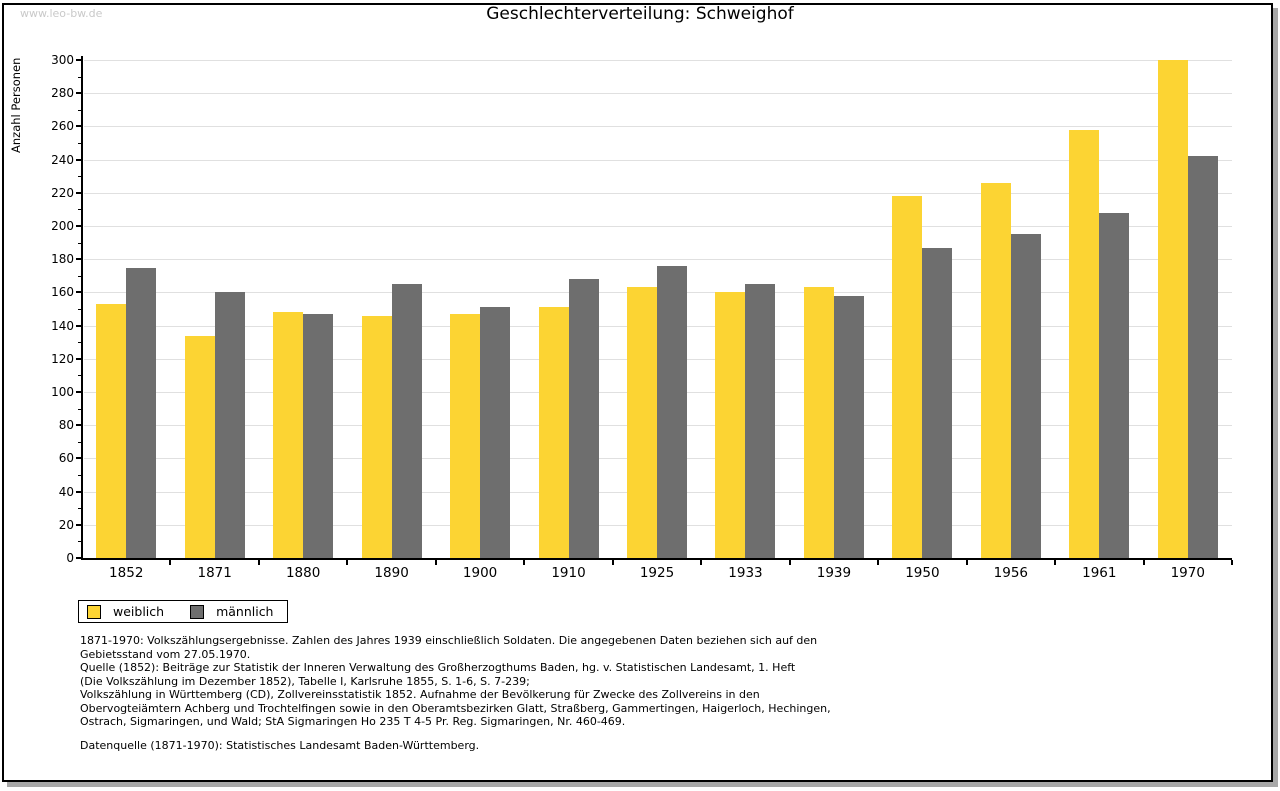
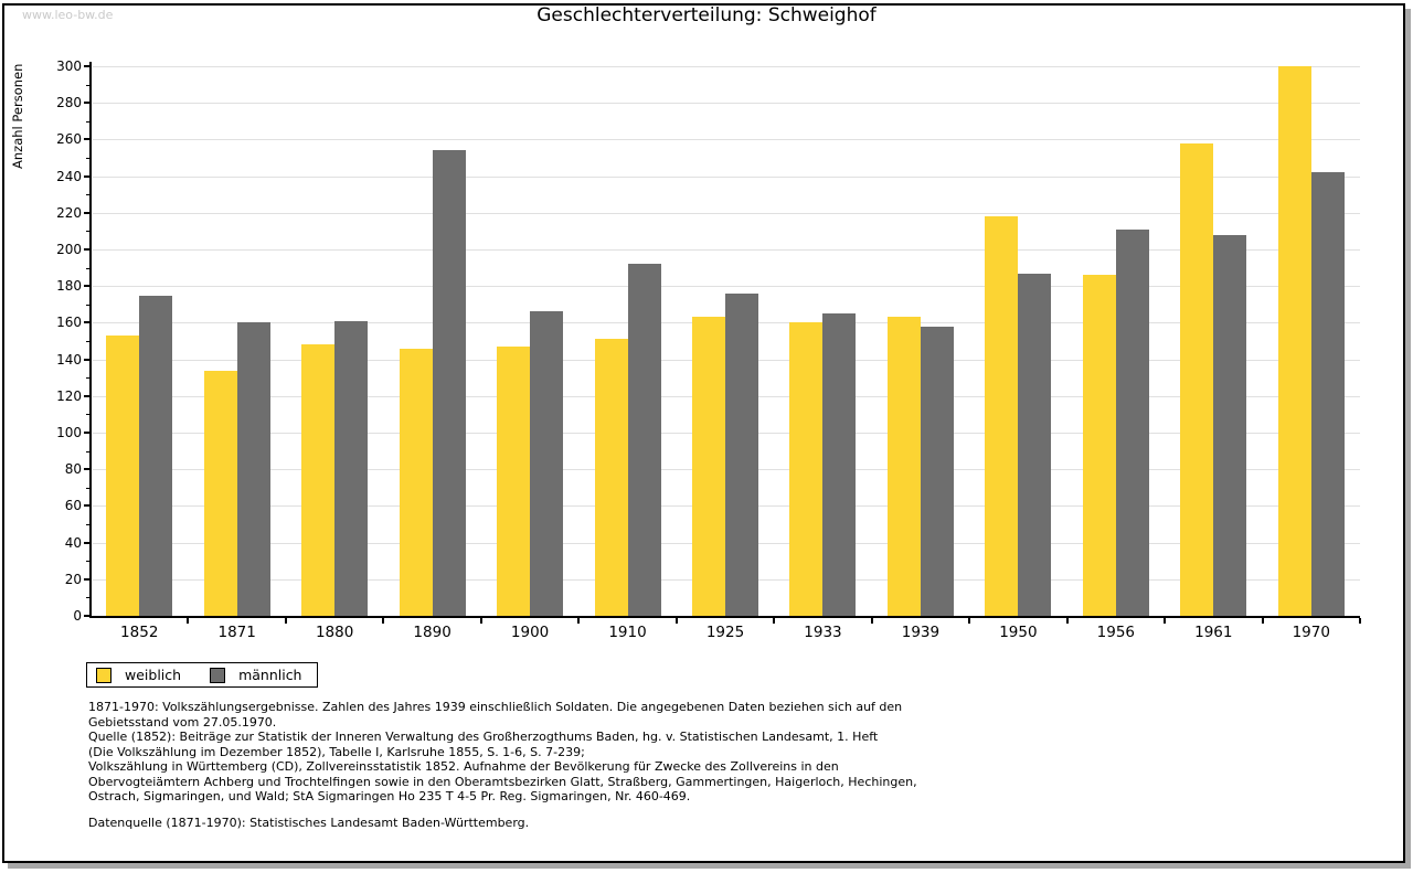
männlich/1880: 147 -> 161
männlich/1890: 165 -> 254
männlich/1900: 151 -> 166
männlich/1910: 168 -> 192
weiblich/1956: 226 -> 186
männlich/1956: 195 -> 211
